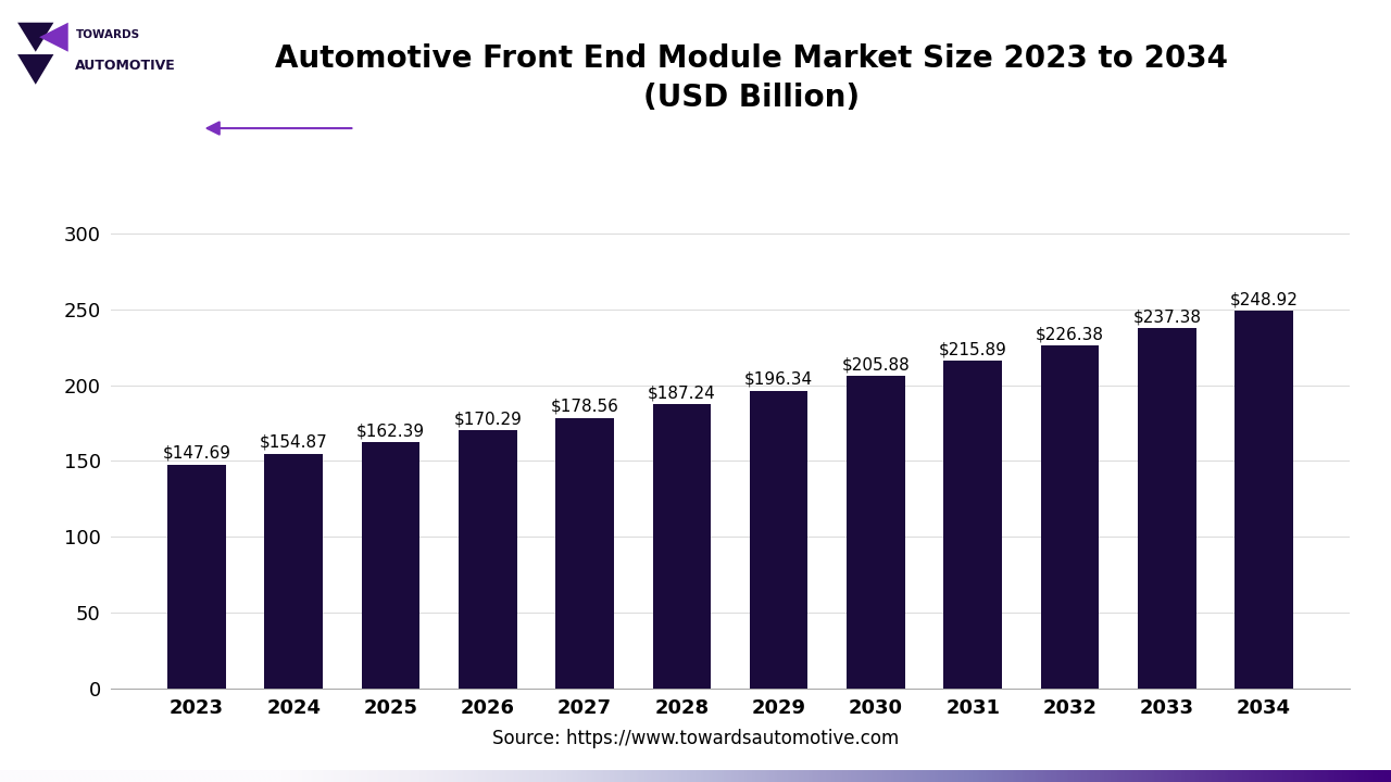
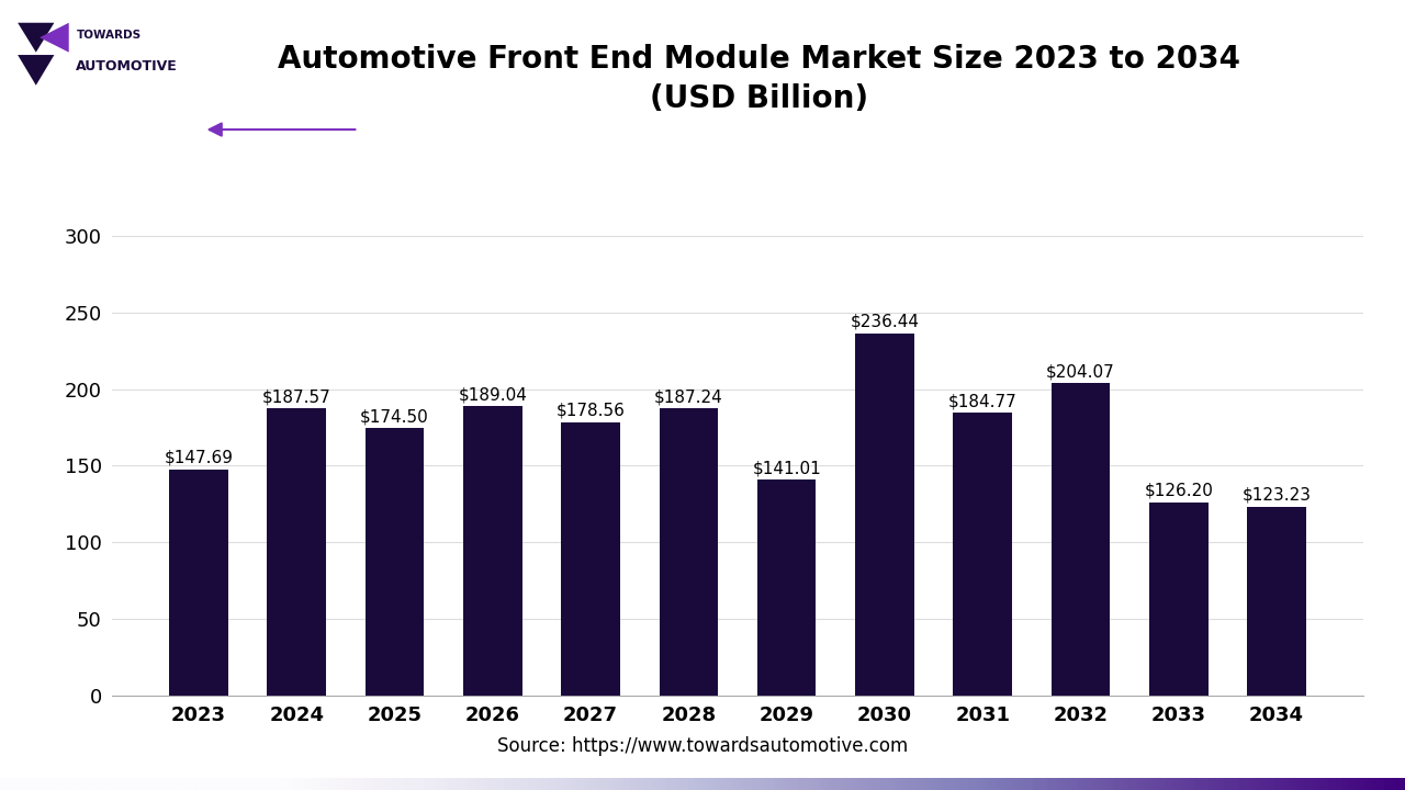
2024: $154.87 -> $187.57
2025: $162.39 -> $174.50
2026: $170.29 -> $189.04
2029: $196.34 -> $141.01
2030: $205.88 -> $236.44
2031: $215.89 -> $184.77
2032: $226.38 -> $204.07
2033: $237.38 -> $126.20
2034: $248.92 -> $123.23
